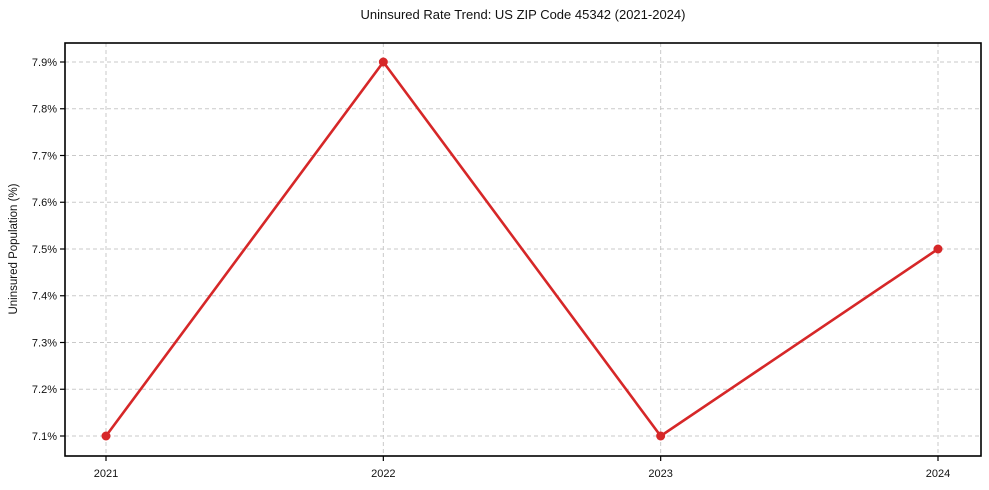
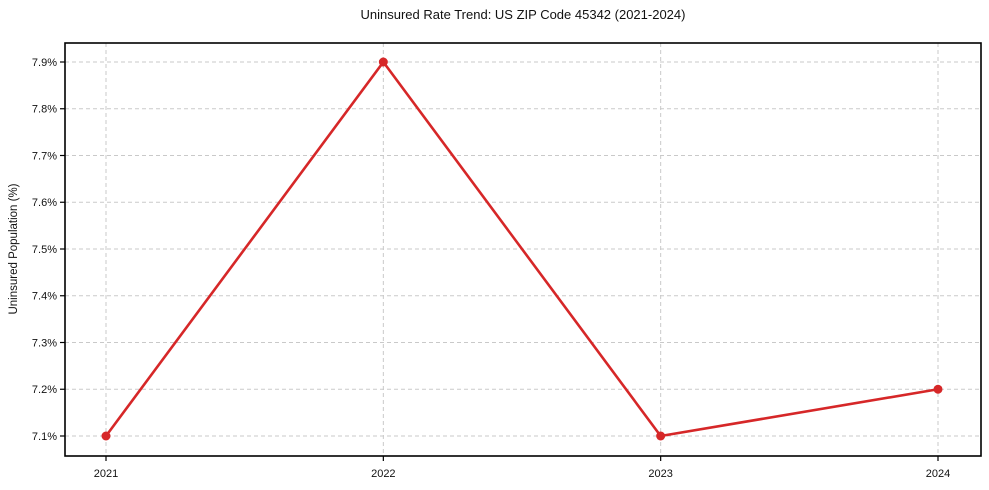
2024: 7.5% -> 7.2%
